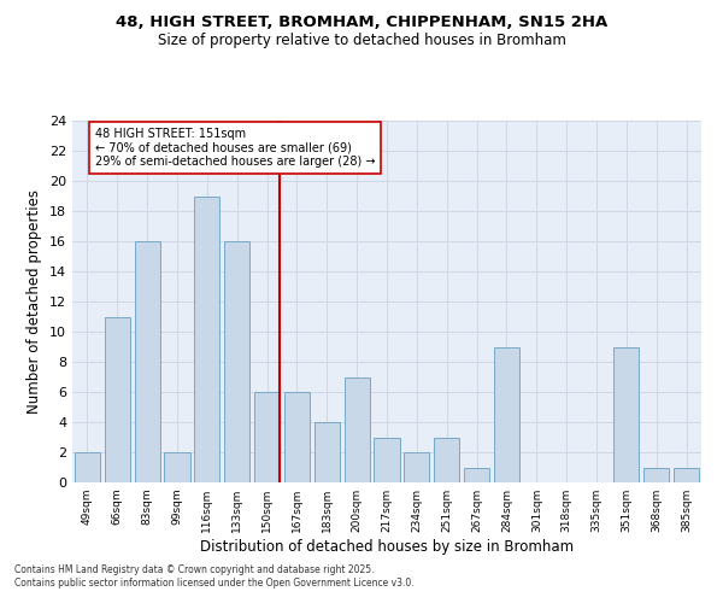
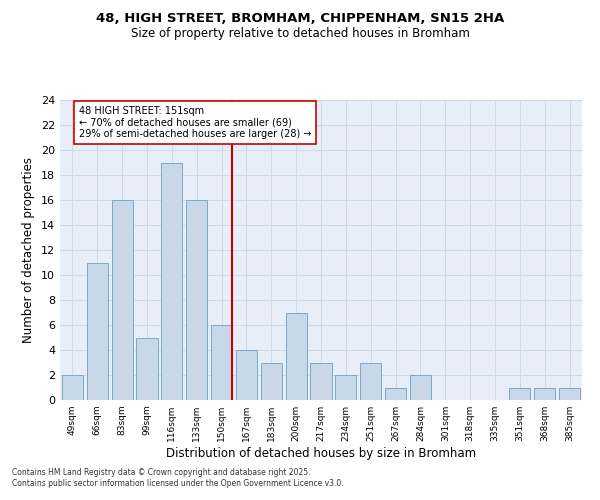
99sqm: 2 -> 5
167sqm: 6 -> 4
183sqm: 4 -> 3
284sqm: 9 -> 2
351sqm: 9 -> 1
